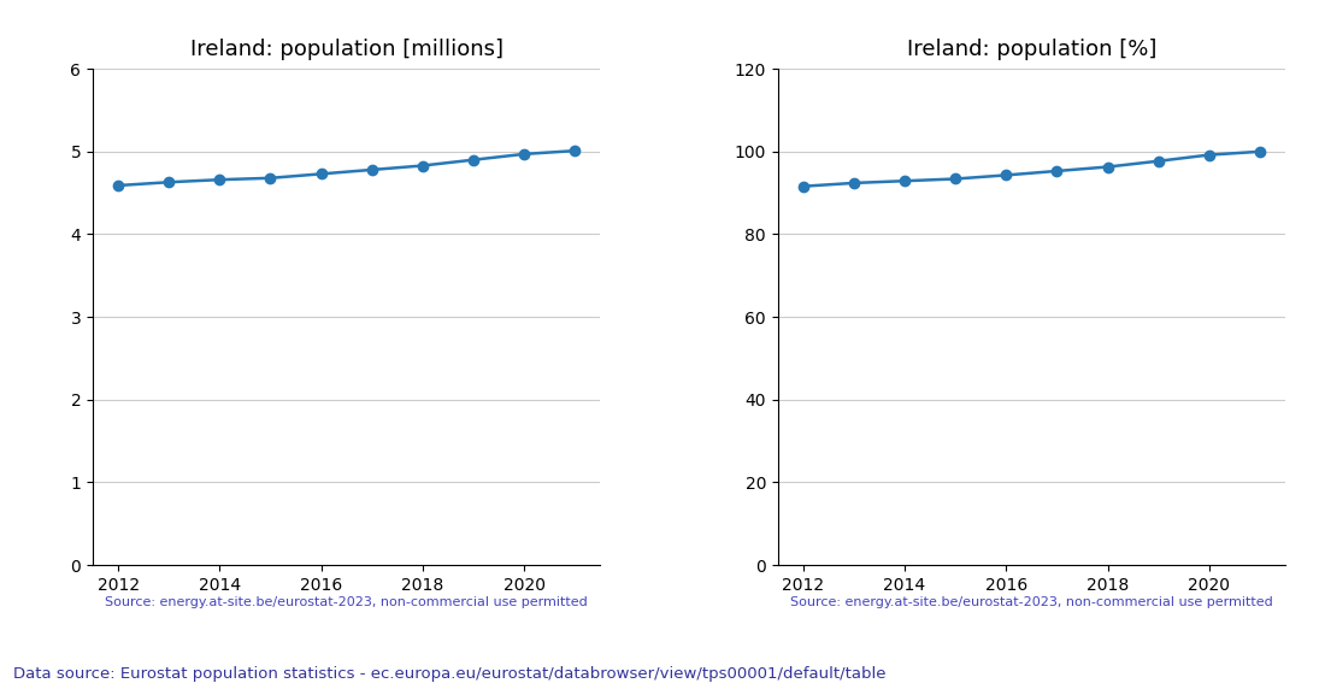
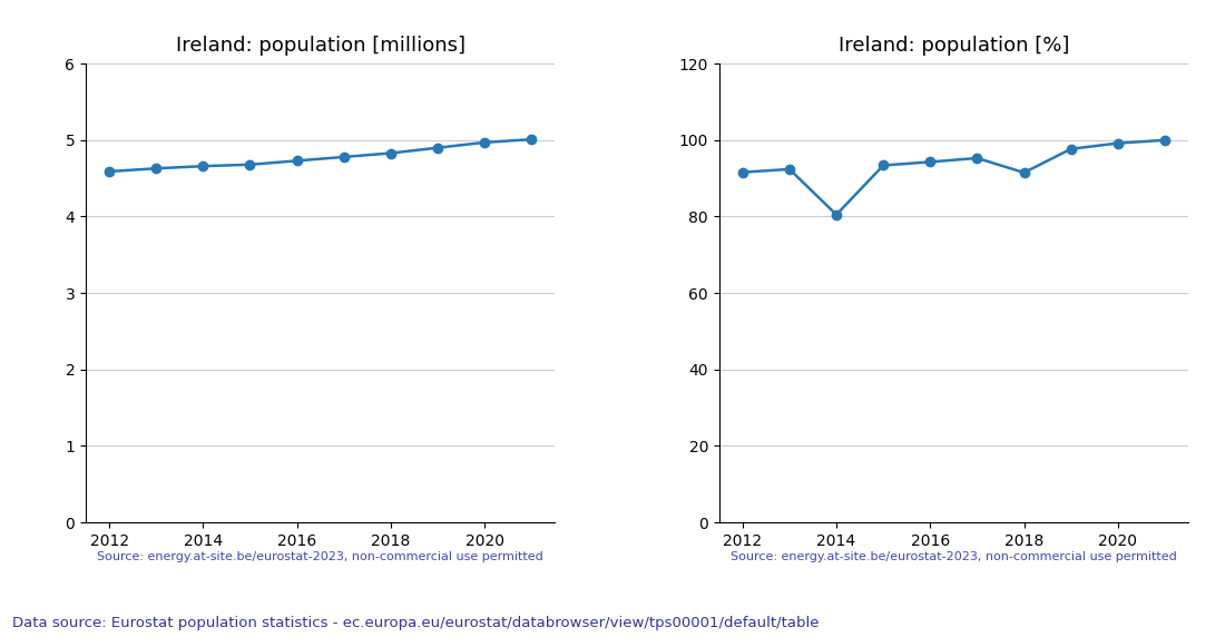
Ireland: population [%]/2014: 92.9 -> 80.5
Ireland: population [%]/2018: 96.3 -> 91.5
